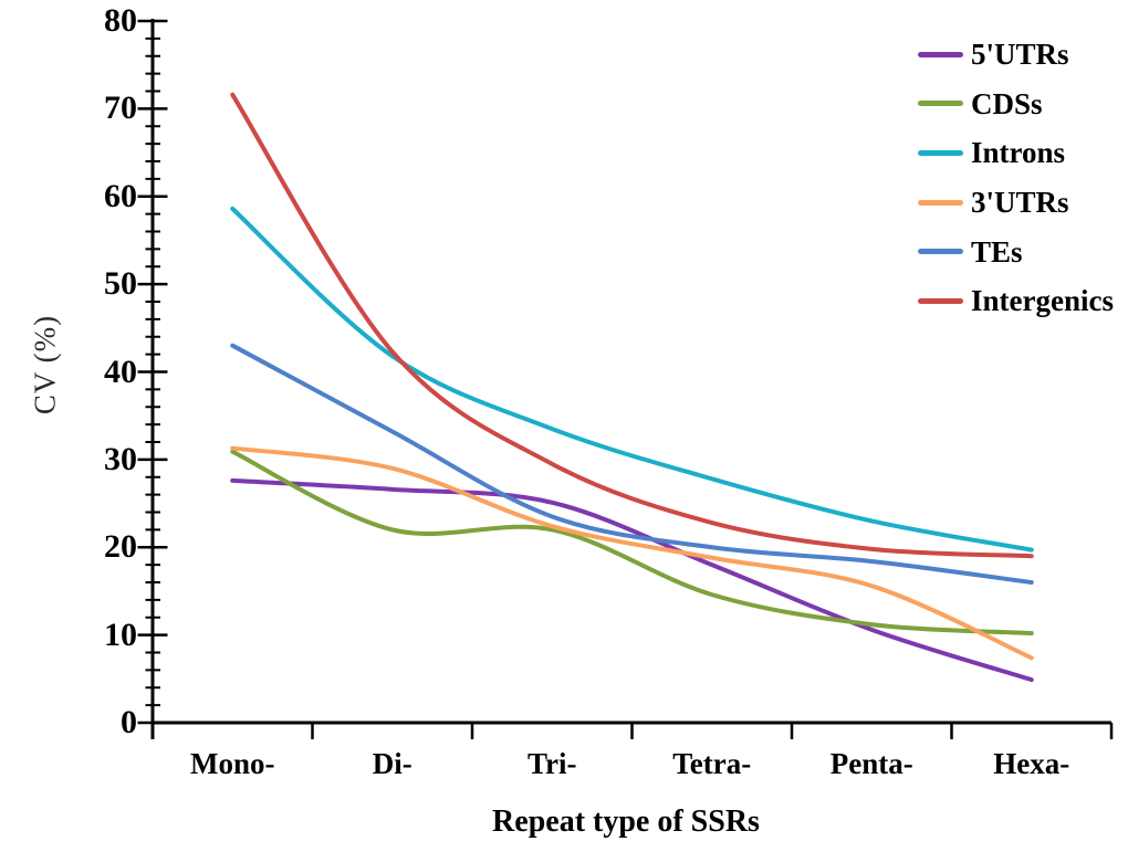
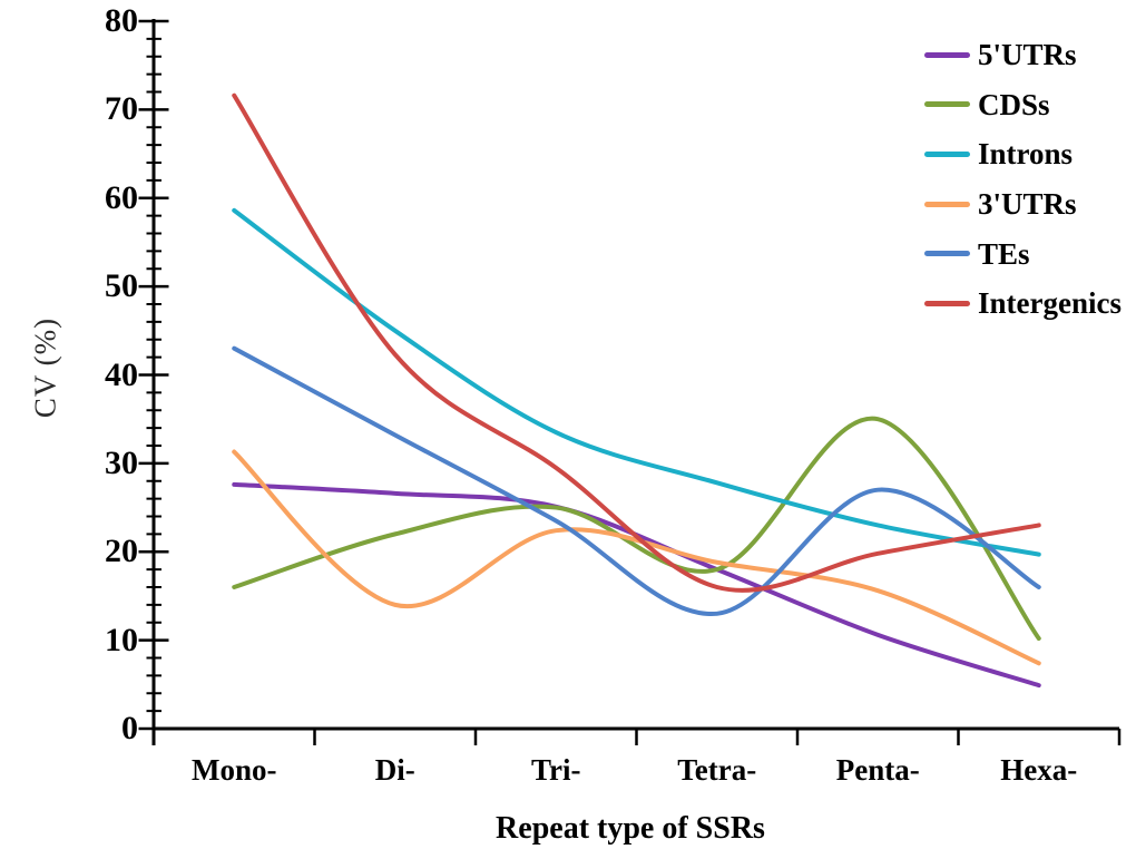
CDSs/Mono-: 31 -> 16
Introns/Di-: 42 -> 45
3'UTRs/Di-: 29 -> 14
CDSs/Tri-: 22 -> 25
CDSs/Tetra-: 15 -> 18
TEs/Tetra-: 20 -> 13
Intergenics/Tetra-: 23 -> 16
CDSs/Penta-: 11 -> 35
TEs/Penta-: 18 -> 27
Intergenics/Hexa-: 19 -> 23
